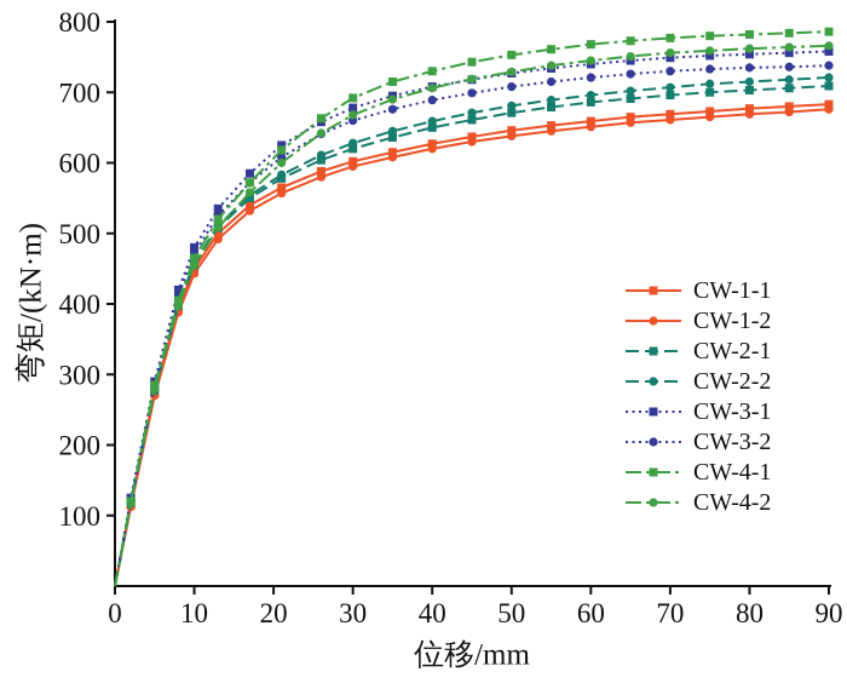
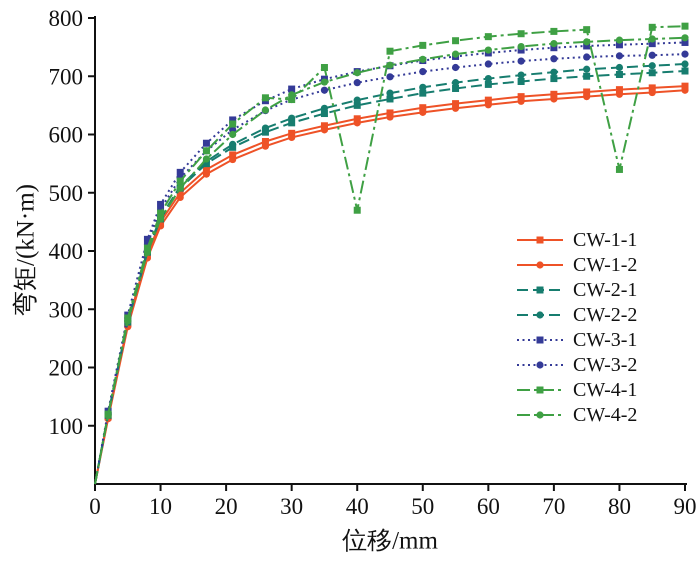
CW-4-1/30: 690 -> 660
CW-4-1/40: 730 -> 470
CW-4-1/80: 780 -> 540
